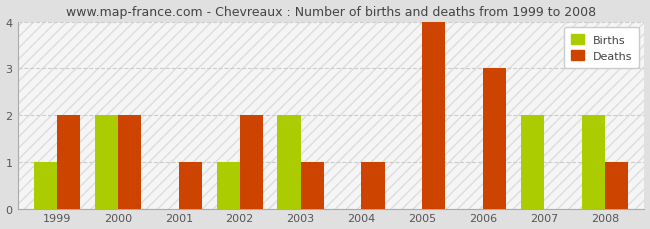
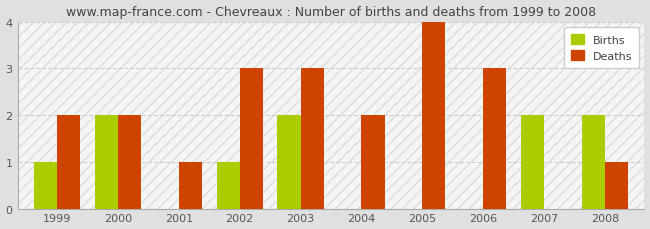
Deaths/2002: 2 -> 3
Deaths/2003: 1 -> 3
Deaths/2004: 1 -> 2
